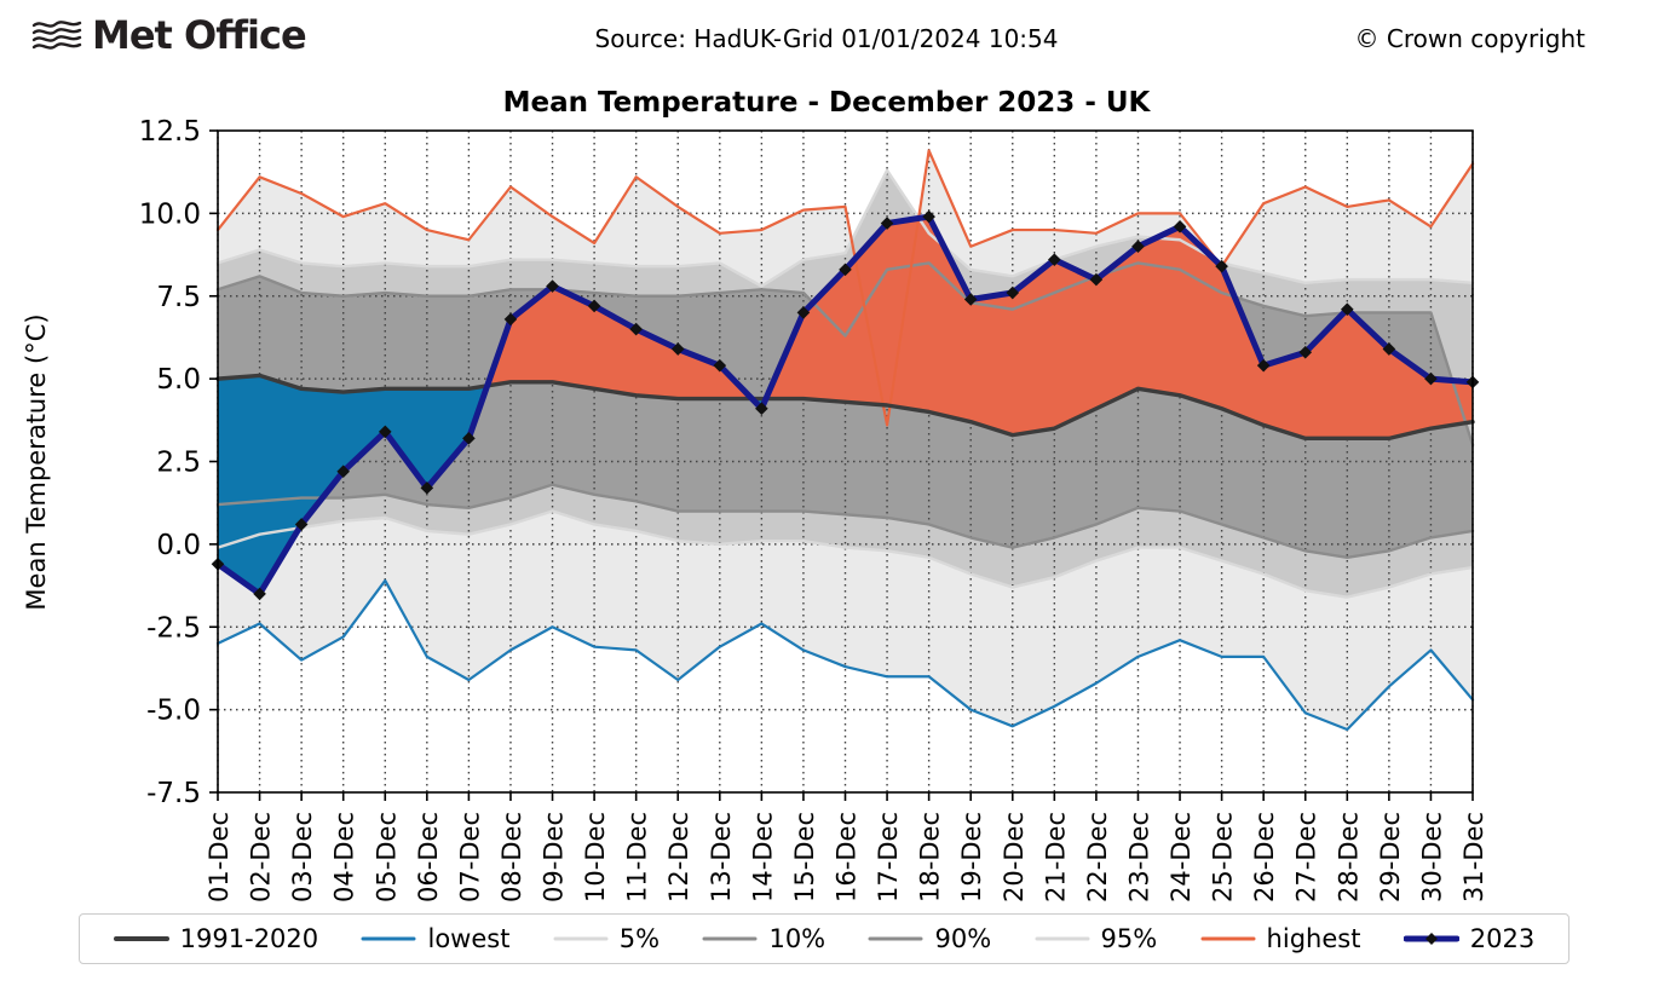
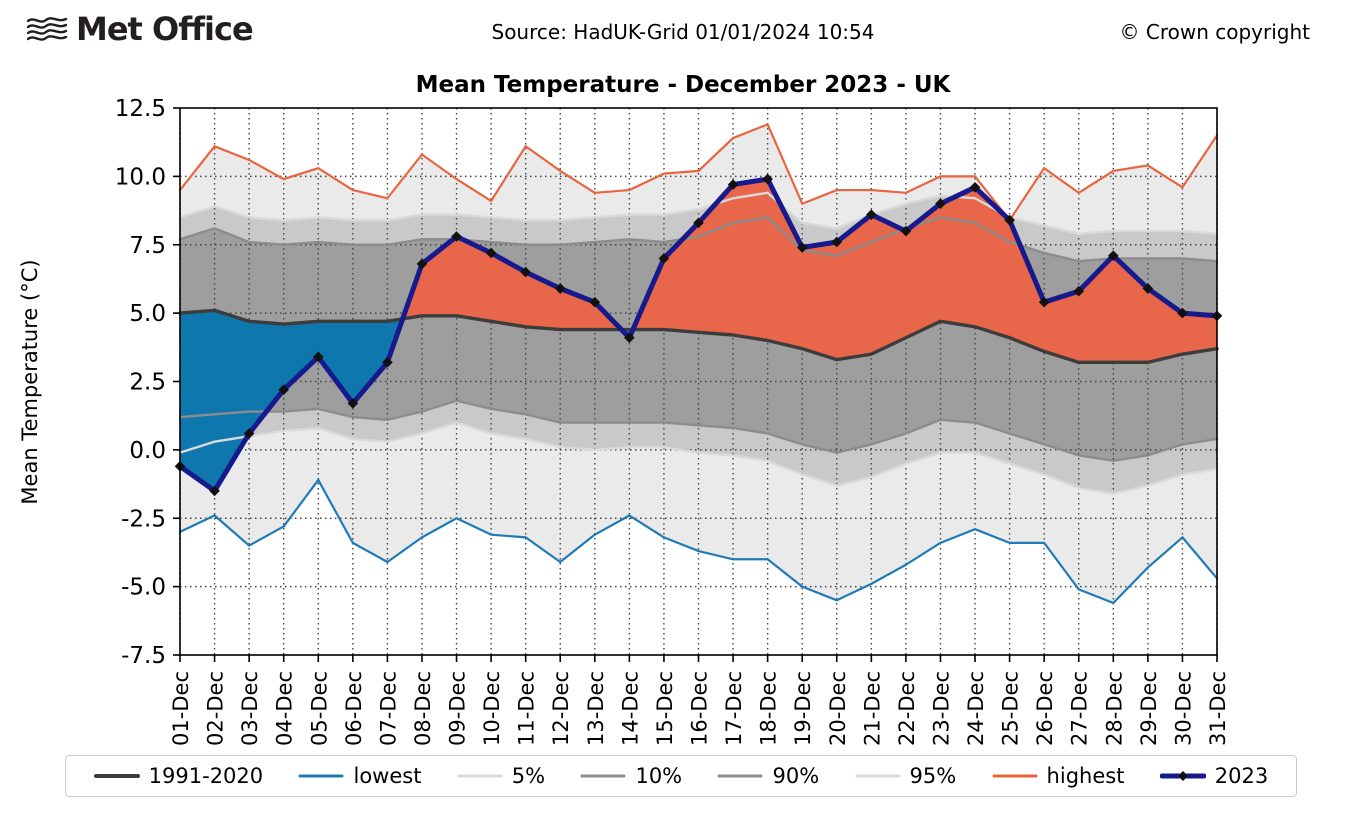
95%/14-Dec: 7.8 -> 8.6
90%/16-Dec: 6.3 -> 7.8
95%/17-Dec: 11.3 -> 9.2
highest/17-Dec: 3.6 -> 11.4
highest/27-Dec: 10.8 -> 9.4
90%/31-Dec: 3.0 -> 6.9
